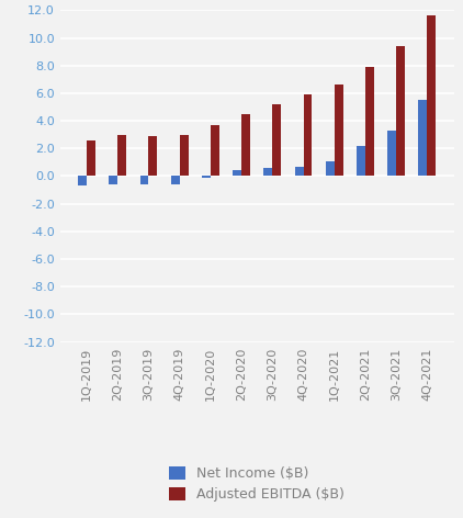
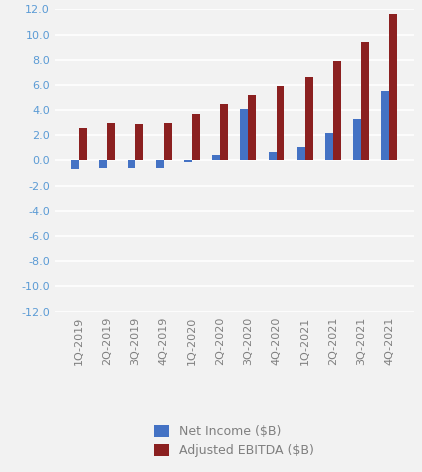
Net Income ($B)/3Q-2020: 0.6 -> 4.1
